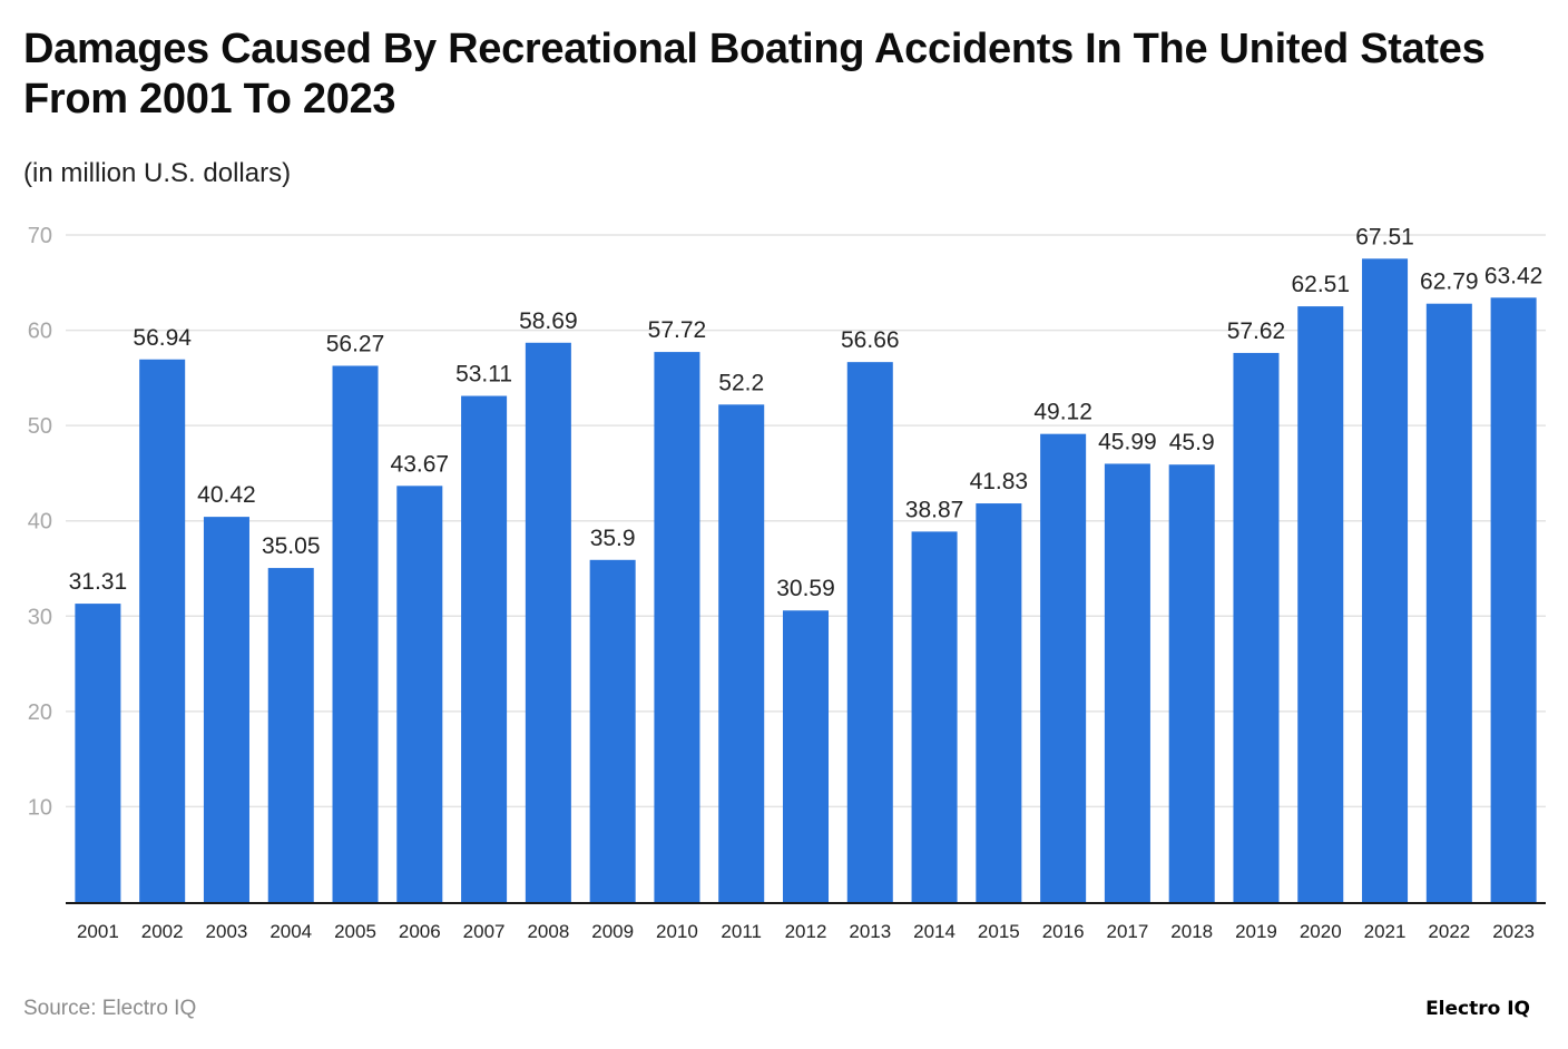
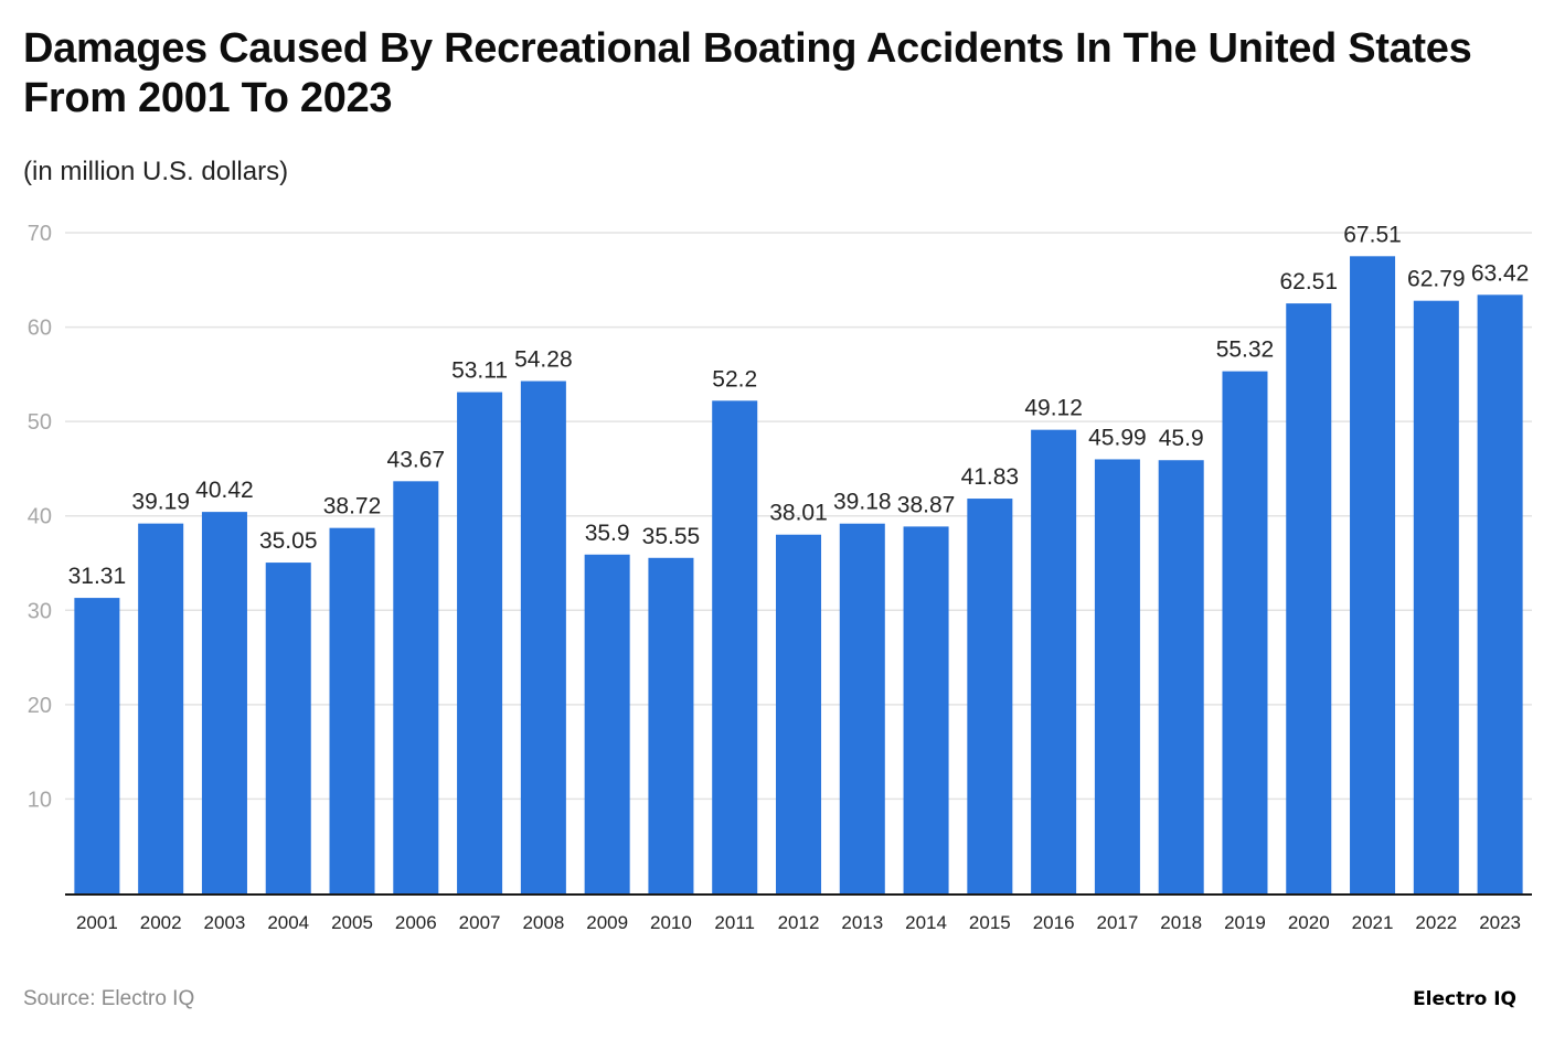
2002: 56.94 -> 39.19
2005: 56.27 -> 38.72
2008: 58.69 -> 54.28
2010: 57.72 -> 35.55
2012: 30.59 -> 38.01
2013: 56.66 -> 39.18
2019: 57.62 -> 55.32
